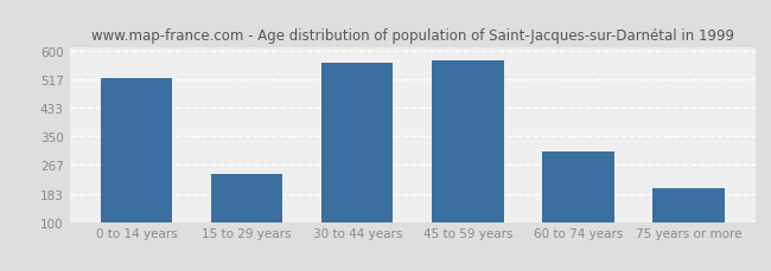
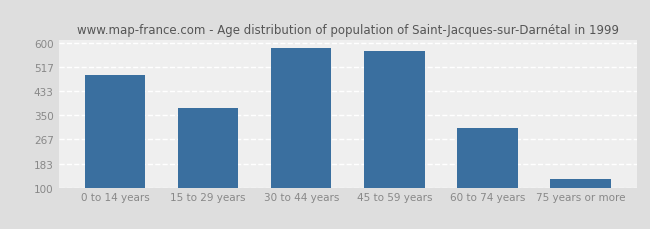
0 to 14 years: 520 -> 490
15 to 29 years: 240 -> 375
30 to 44 years: 565 -> 585
75 years or more: 200 -> 130
